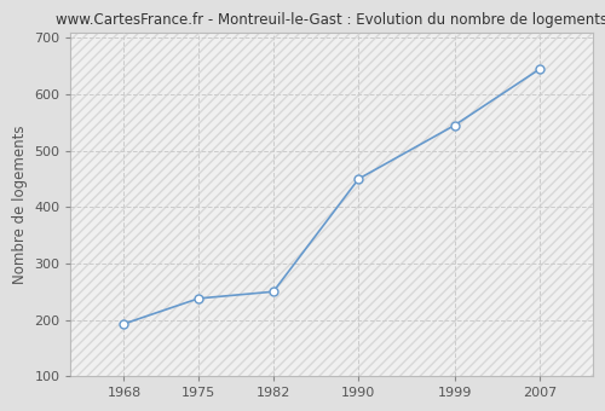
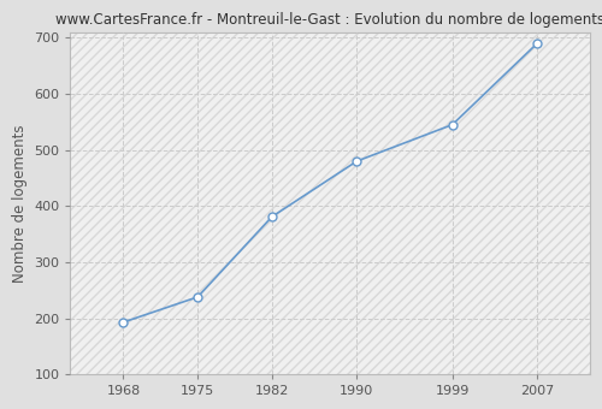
1982: 250 -> 381
1990: 450 -> 480
2007: 645 -> 690
